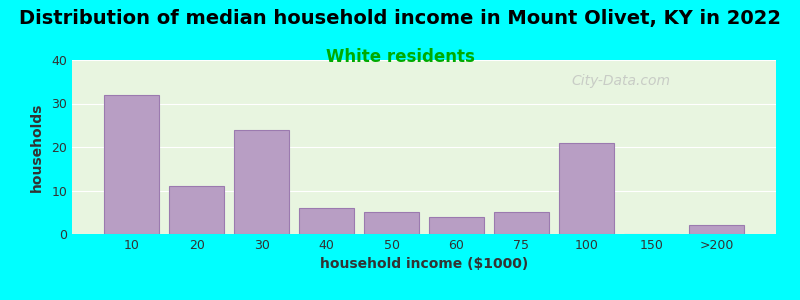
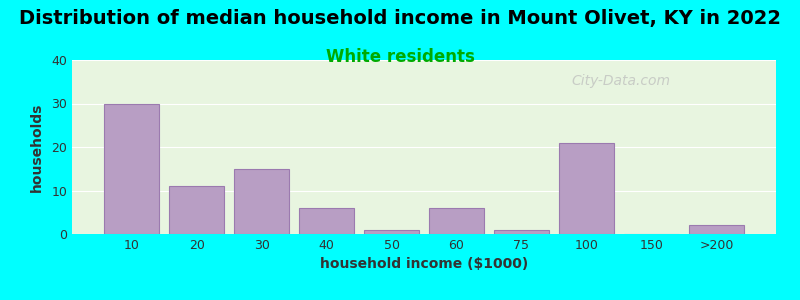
10: 32 -> 30
30: 24 -> 15
50: 5 -> 1
60: 4 -> 6
75: 5 -> 1
